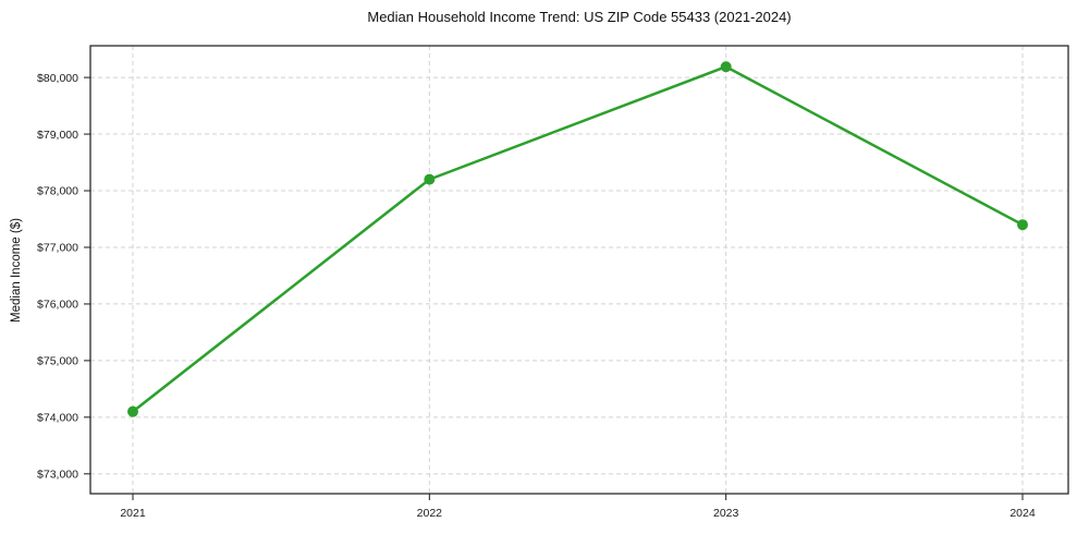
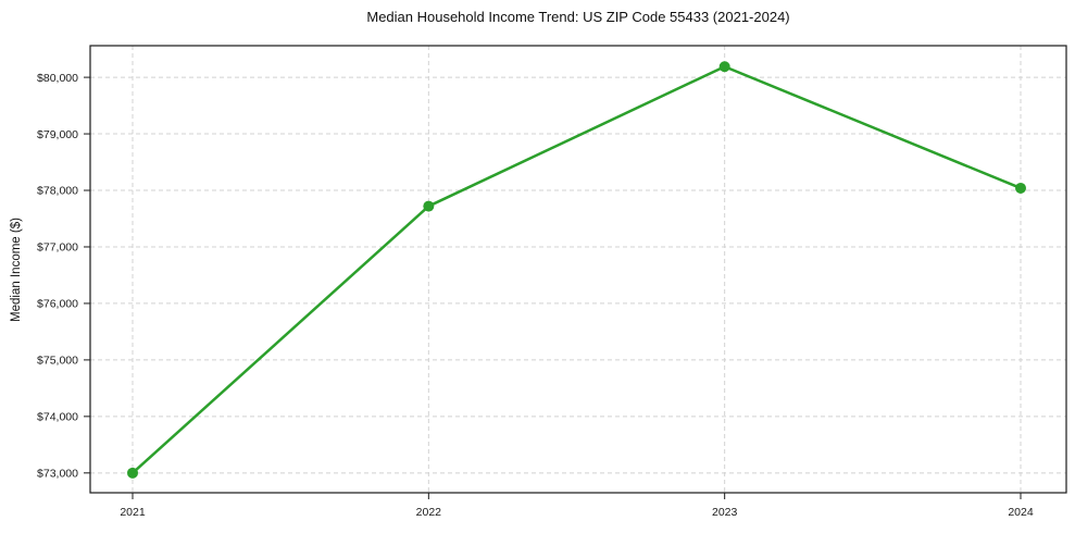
2021: $74100 -> $73000
2022: $78200 -> $77700
2024: $77400 -> $78000
